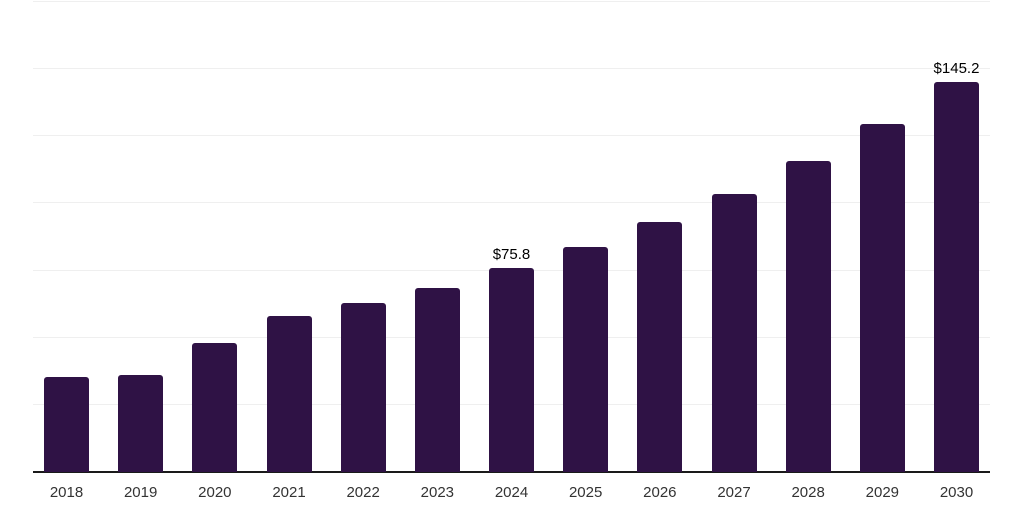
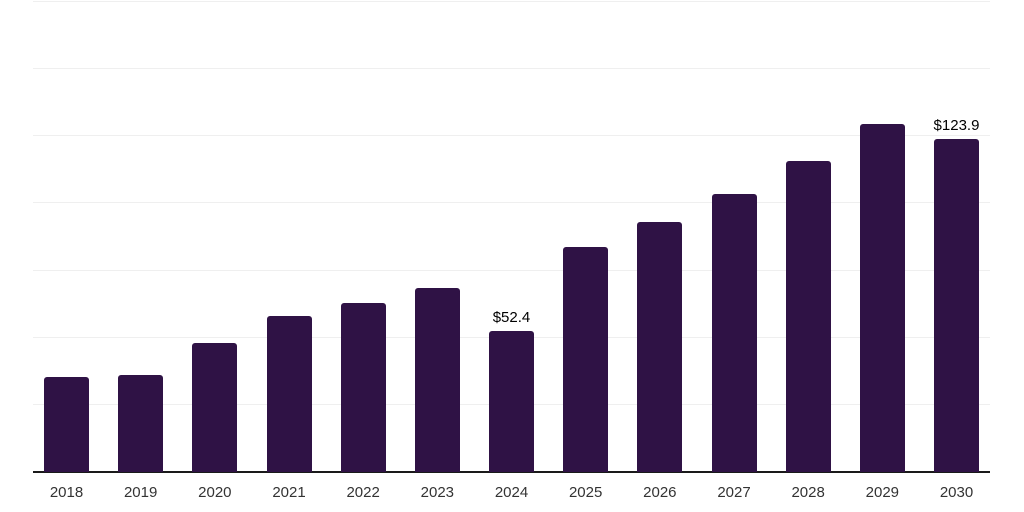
2024: $75.8 -> $52.4
2030: $145.2 -> $123.9
